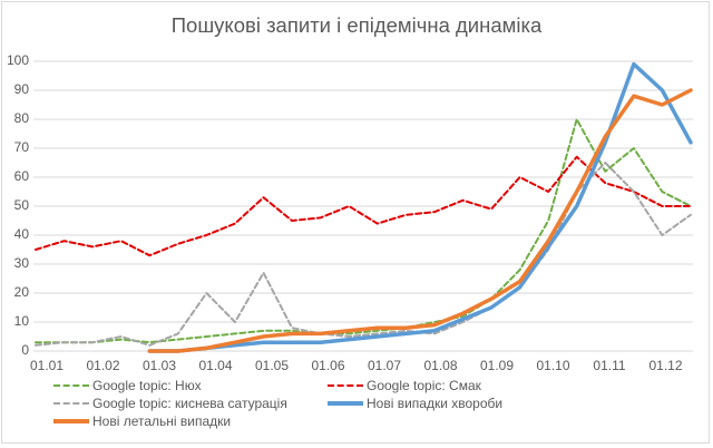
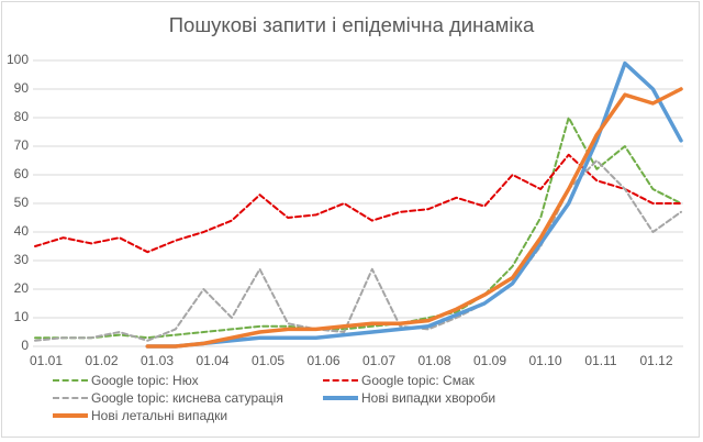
Google topic: киснева сатурація/01.07: 6 -> 27
